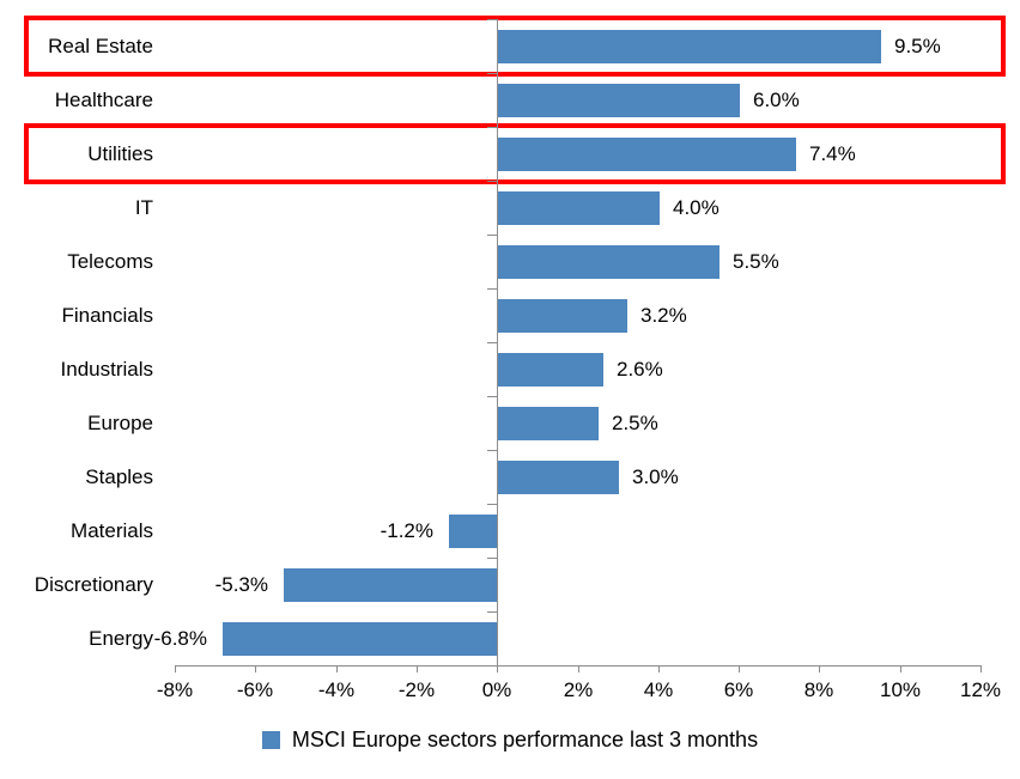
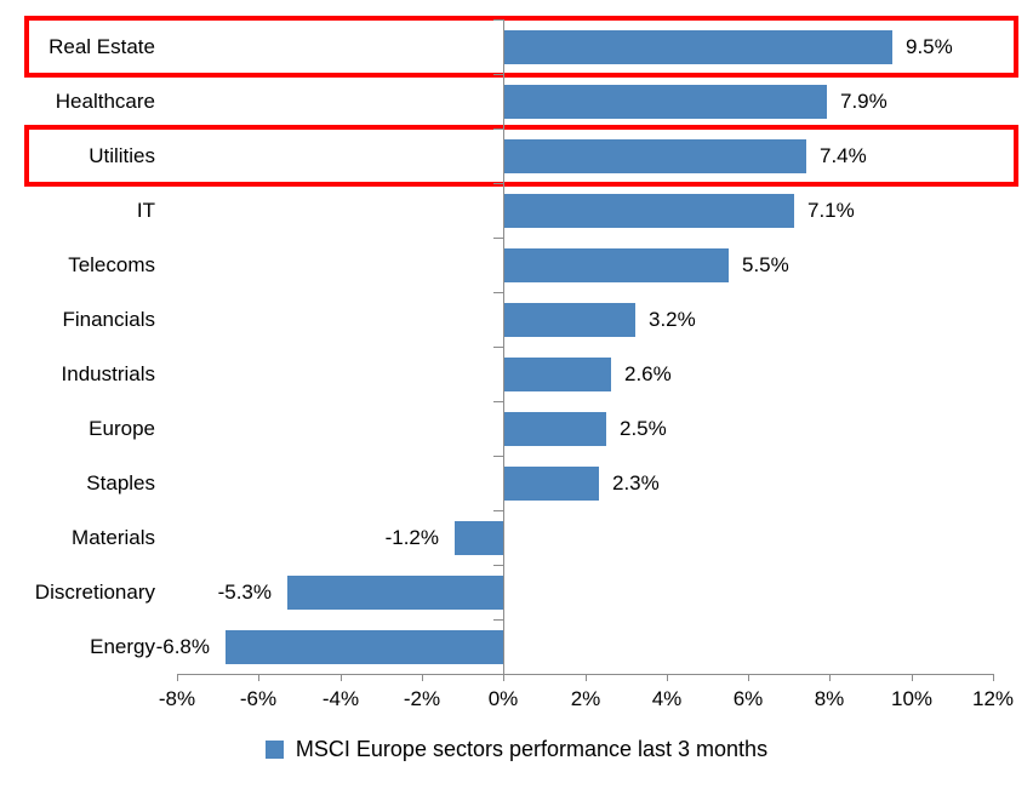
Healthcare: 6.0% -> 7.9%
IT: 4.0% -> 7.1%
Staples: 3.0% -> 2.3%
